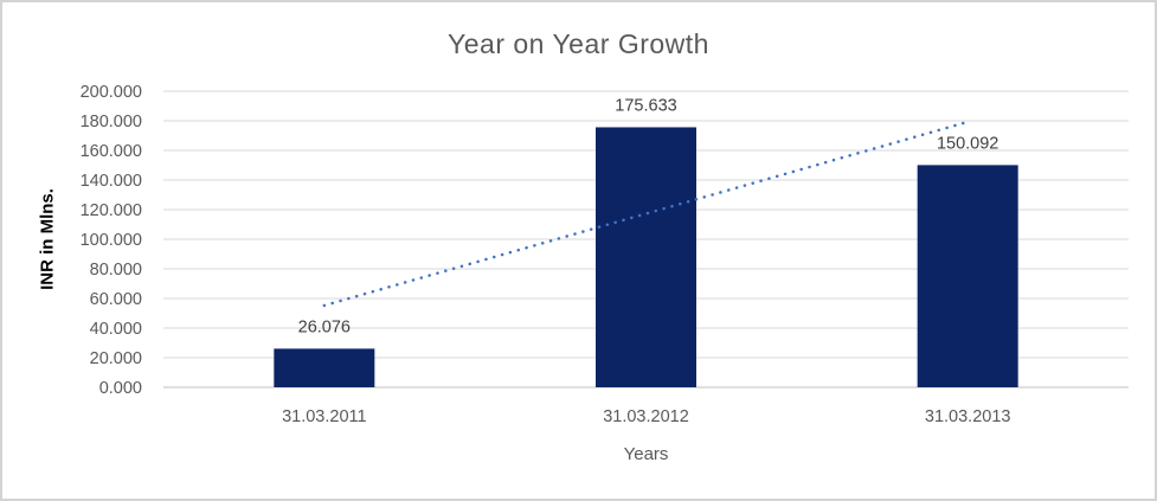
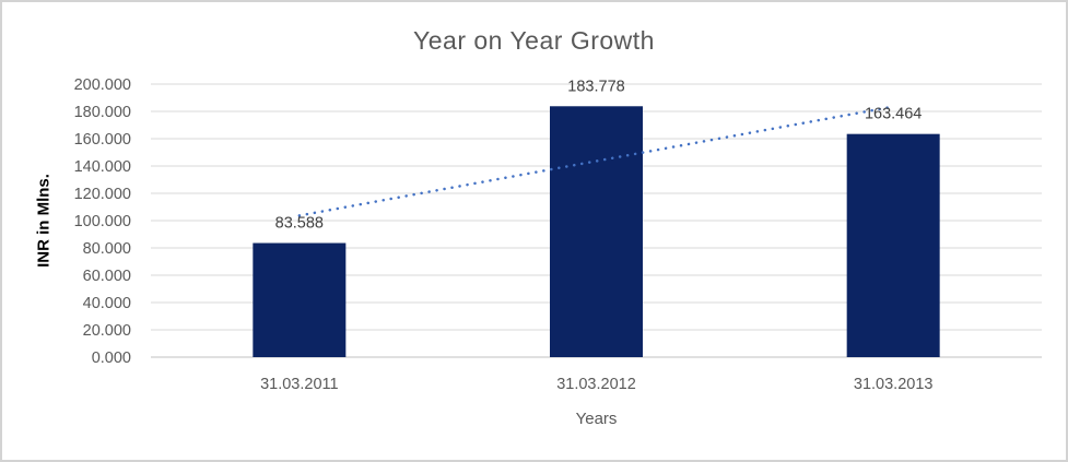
31.03.2011: 26.076 -> 83.588
31.03.2012: 175.633 -> 183.778
31.03.2013: 150.092 -> 163.464
